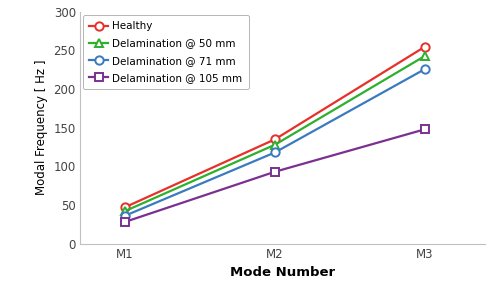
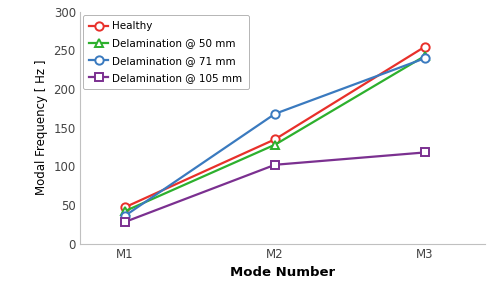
Delamination @ 71 mm/M2: 118 -> 168
Delamination @ 105 mm/M2: 93 -> 102
Delamination @ 71 mm/M3: 226 -> 240
Delamination @ 105 mm/M3: 148 -> 118
